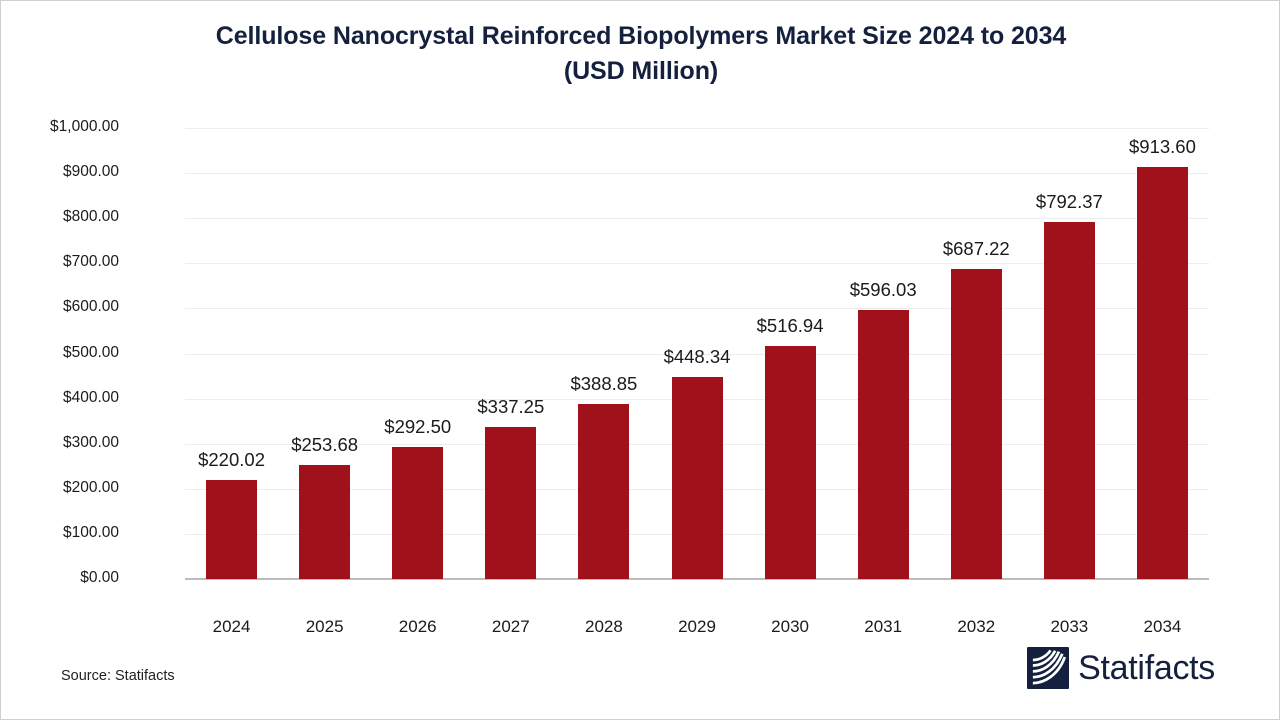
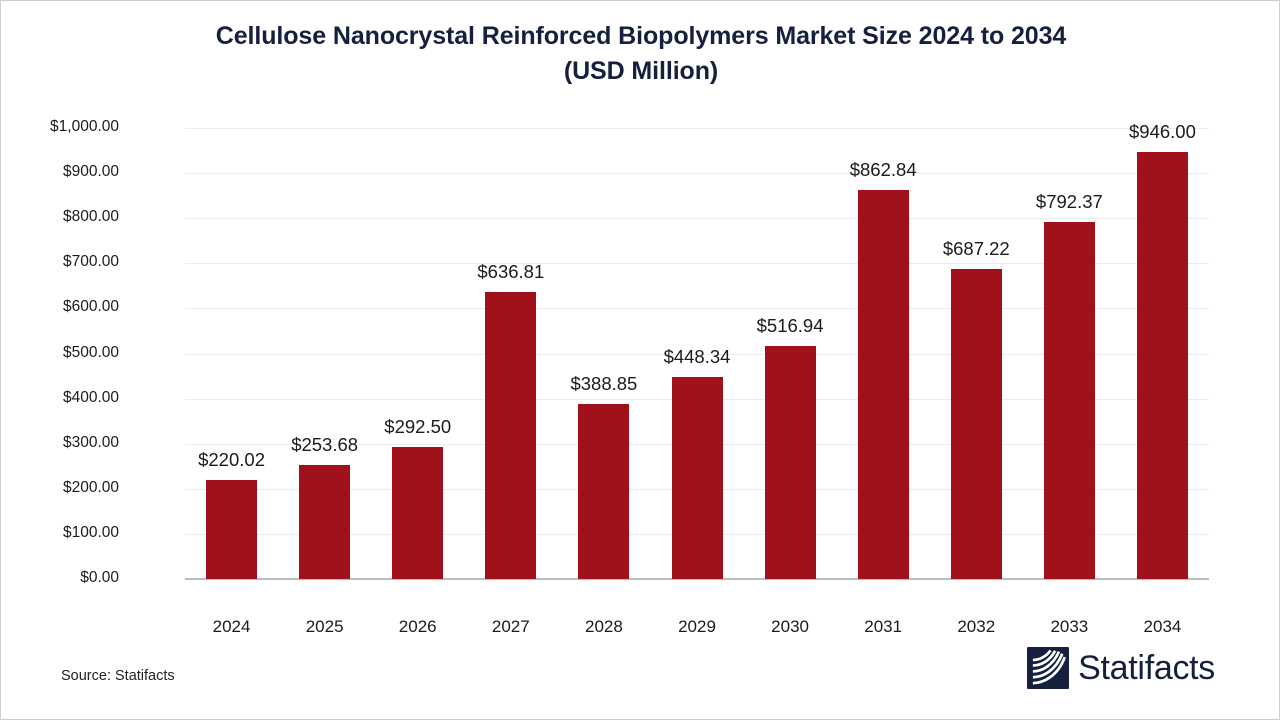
2027: $337.25 -> $636.81
2031: $596.03 -> $862.84
2034: $913.60 -> $946.00
